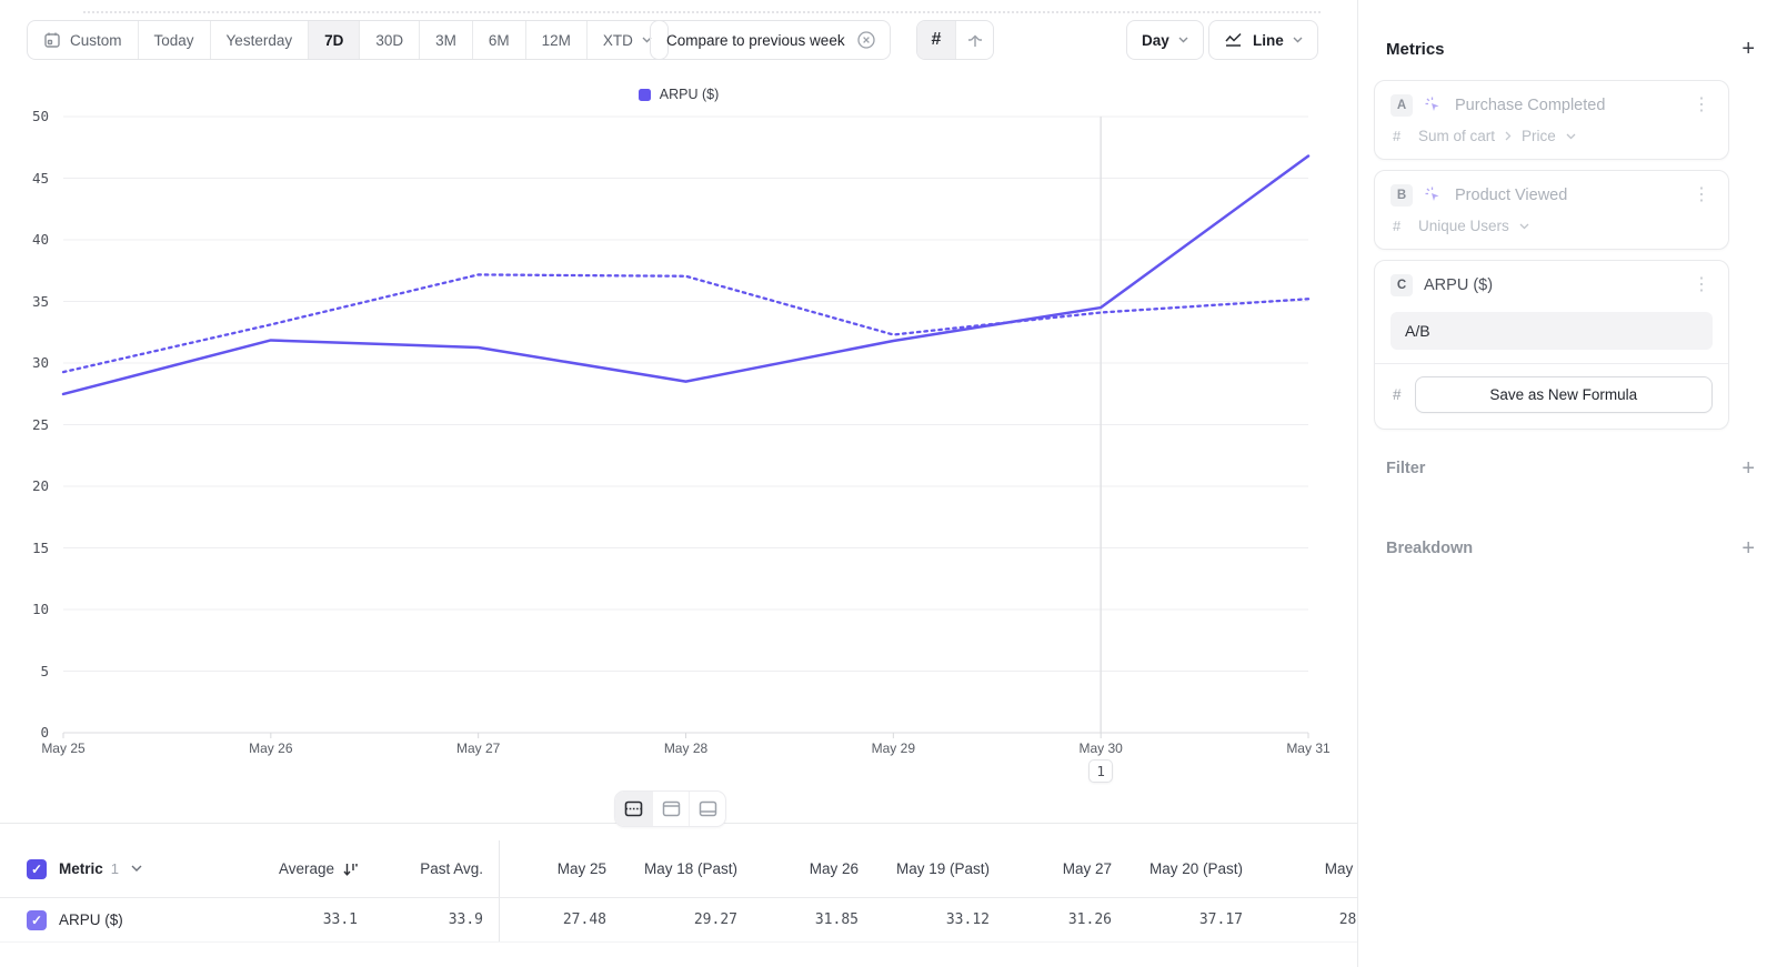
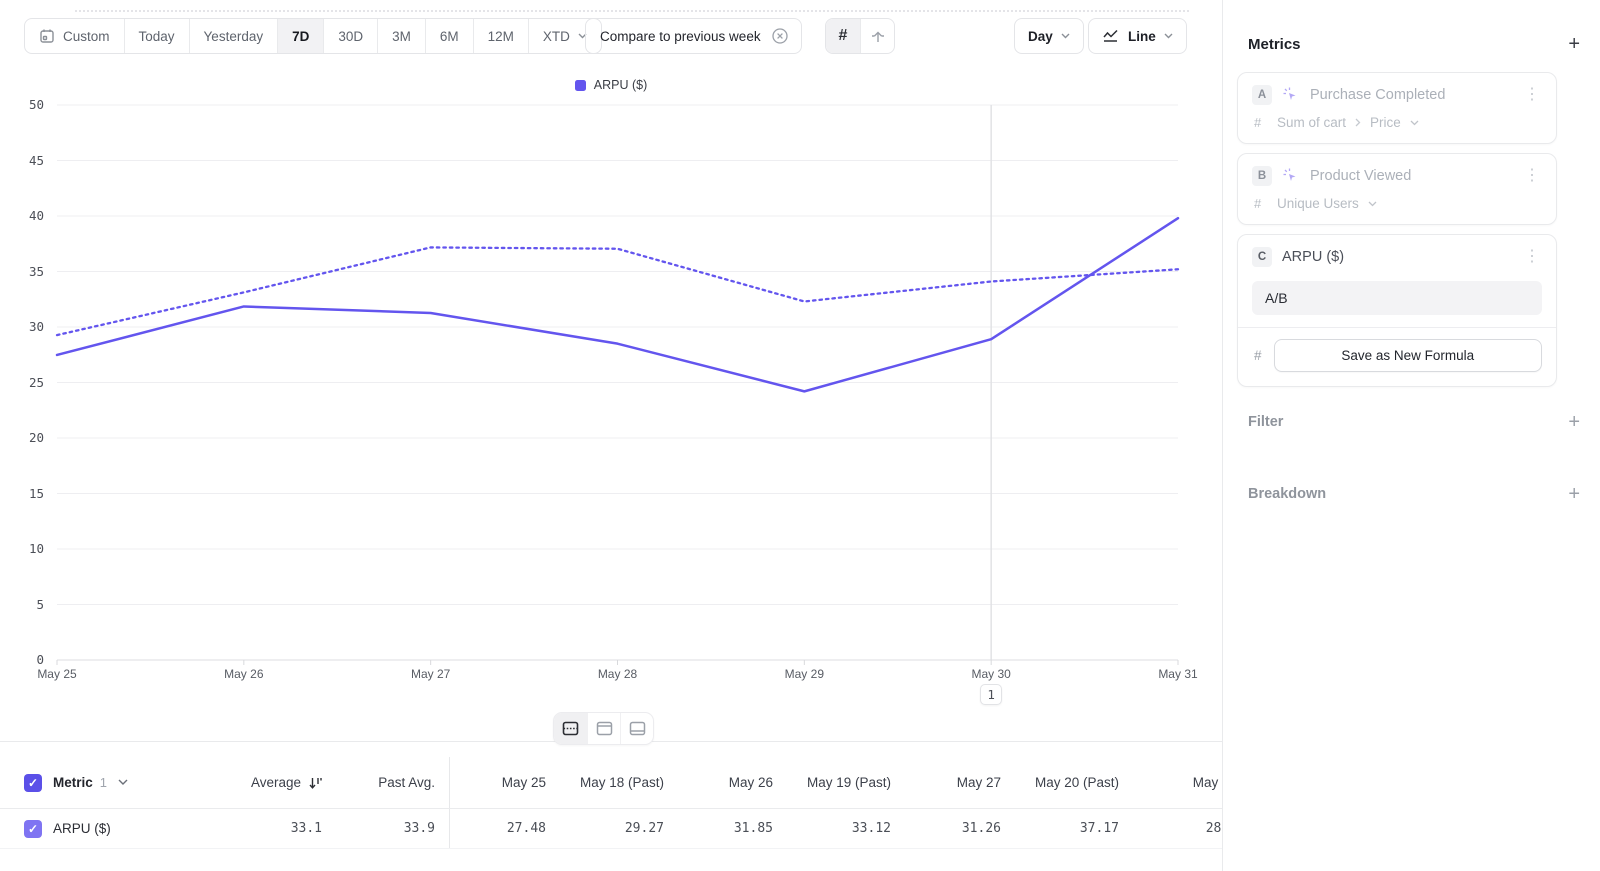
ARPU ($)/May 29: 31.8 -> 24.2
ARPU ($)/May 30: 34.5 -> 28.9
ARPU ($)/May 31: 46.8 -> 39.8
